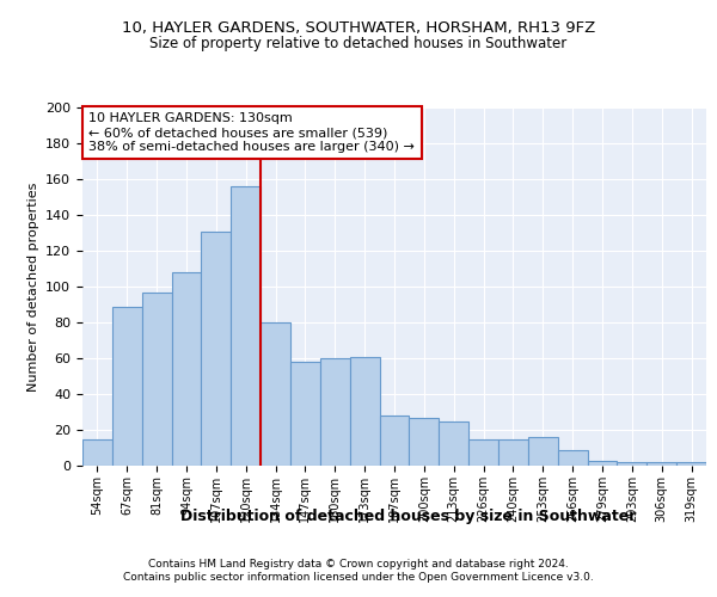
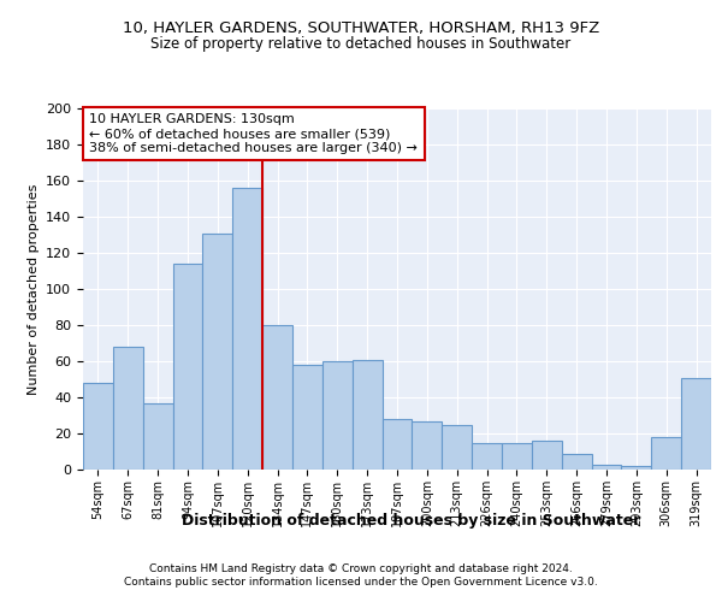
54sqm: 15 -> 48
67sqm: 89 -> 68
81sqm: 97 -> 37
94sqm: 108 -> 114
306sqm: 2 -> 18
319sqm: 2 -> 51
